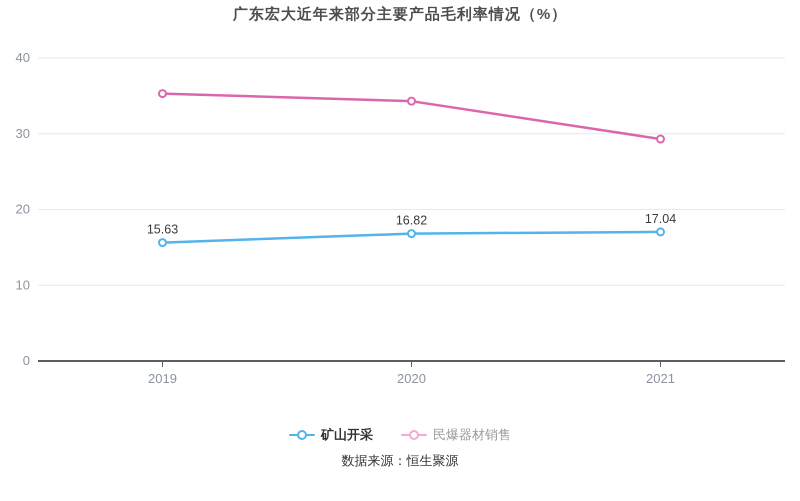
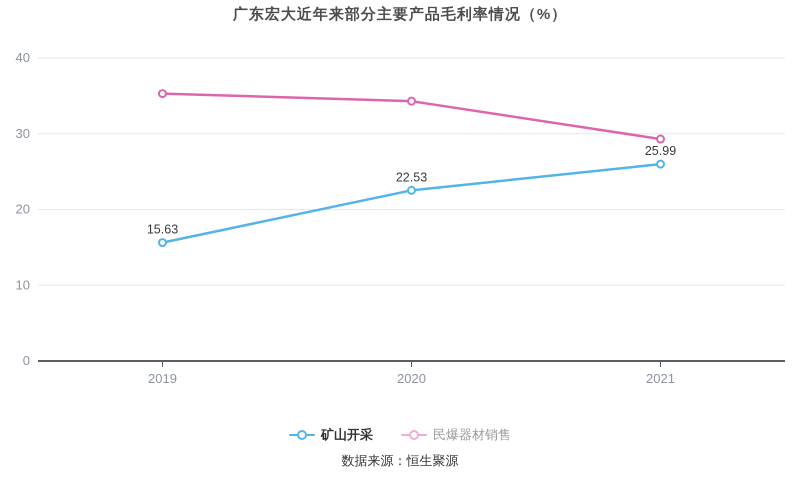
矿山开采/2020: 16.82 -> 22.53
矿山开采/2021: 17.04 -> 25.99
